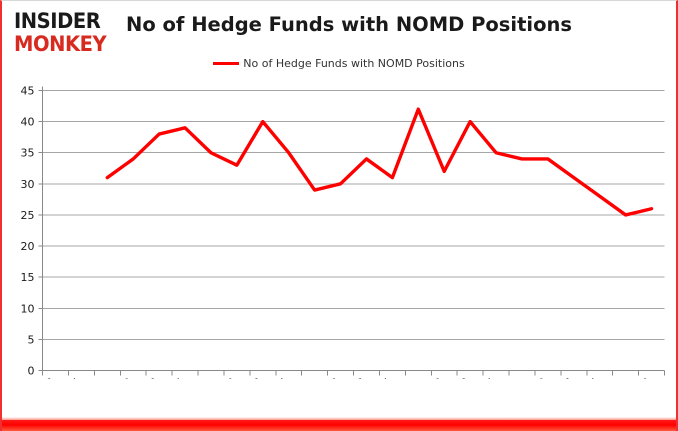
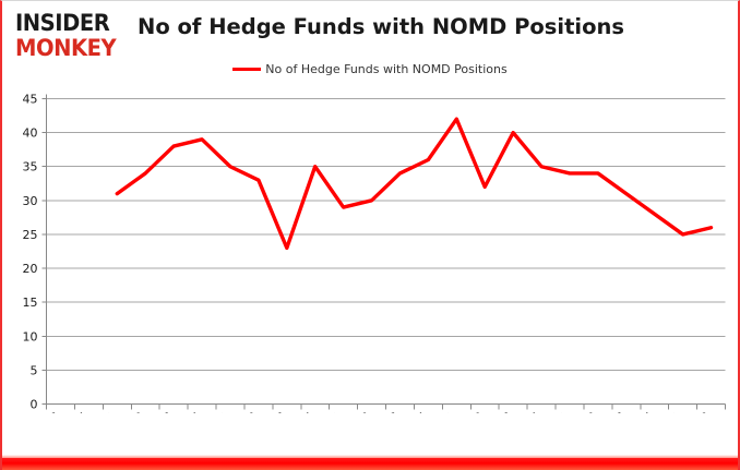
17Q3: 40 -> 23
18Q4: 31 -> 36
